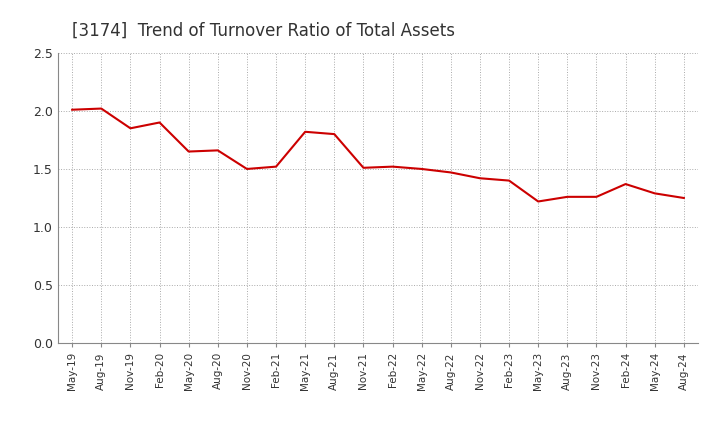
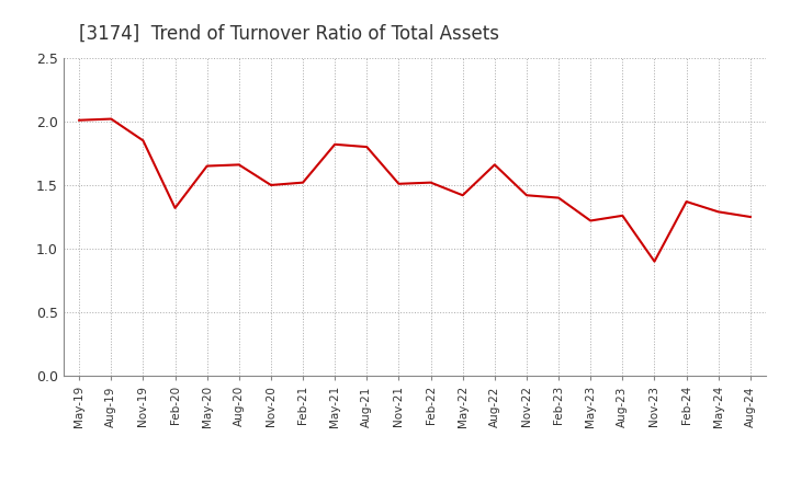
Feb-20: 1.90 -> 1.32
May-22: 1.50 -> 1.42
Aug-22: 1.47 -> 1.66
Nov-23: 1.26 -> 0.90
